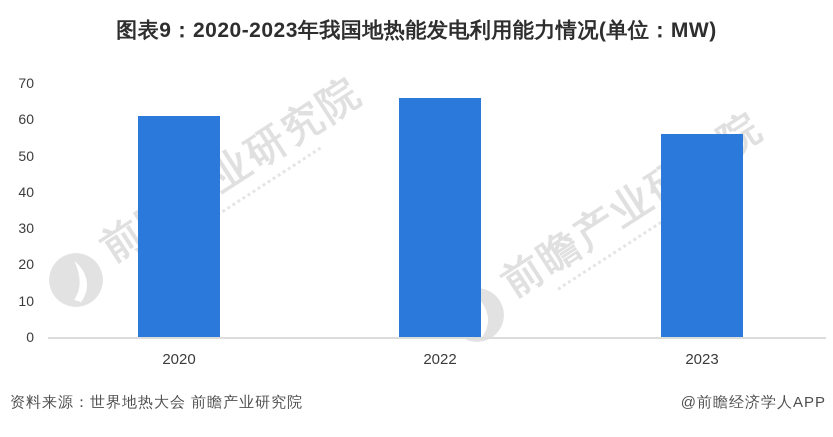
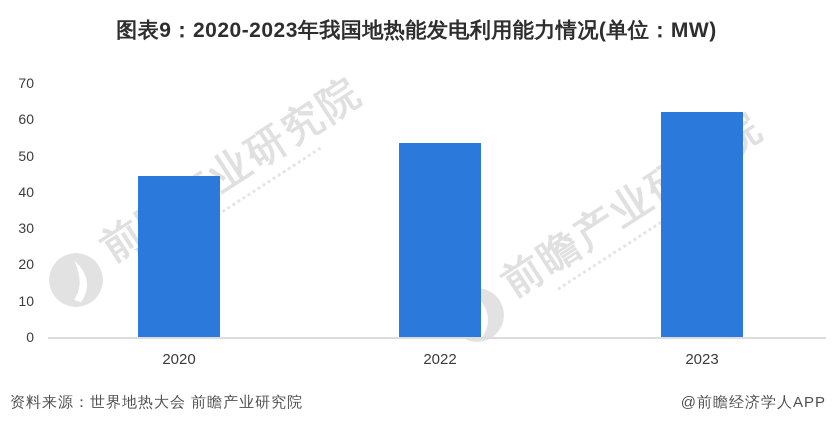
2020: 61 -> 44
2022: 66 -> 54
2023: 56 -> 62
